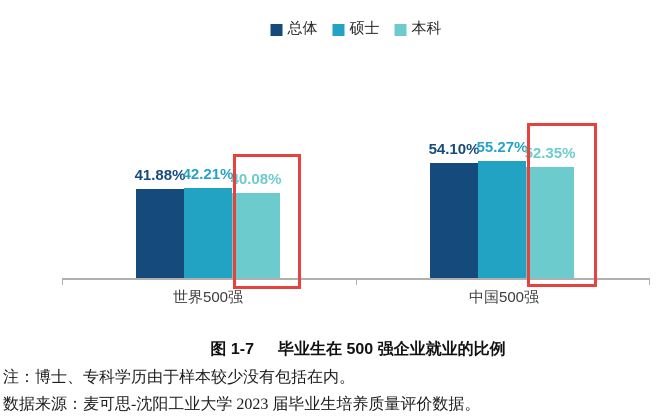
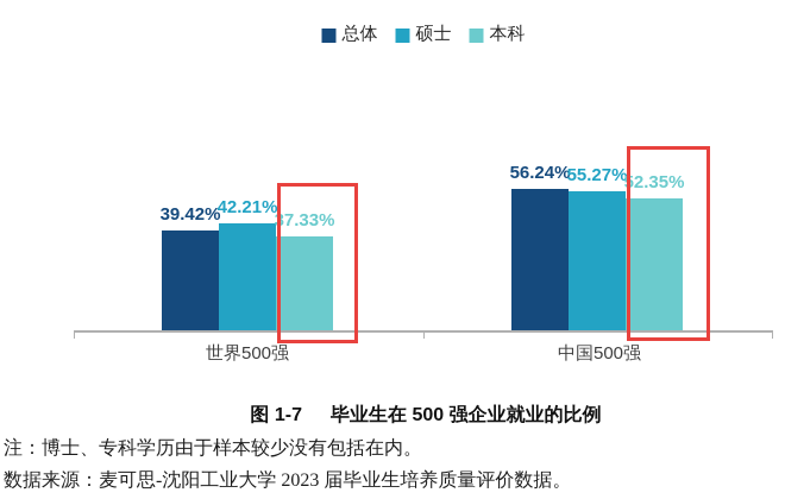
总体/世界500强: 41.88% -> 39.42%
本科/世界500强: 40.08% -> 37.33%
总体/中国500强: 54.10% -> 56.24%
